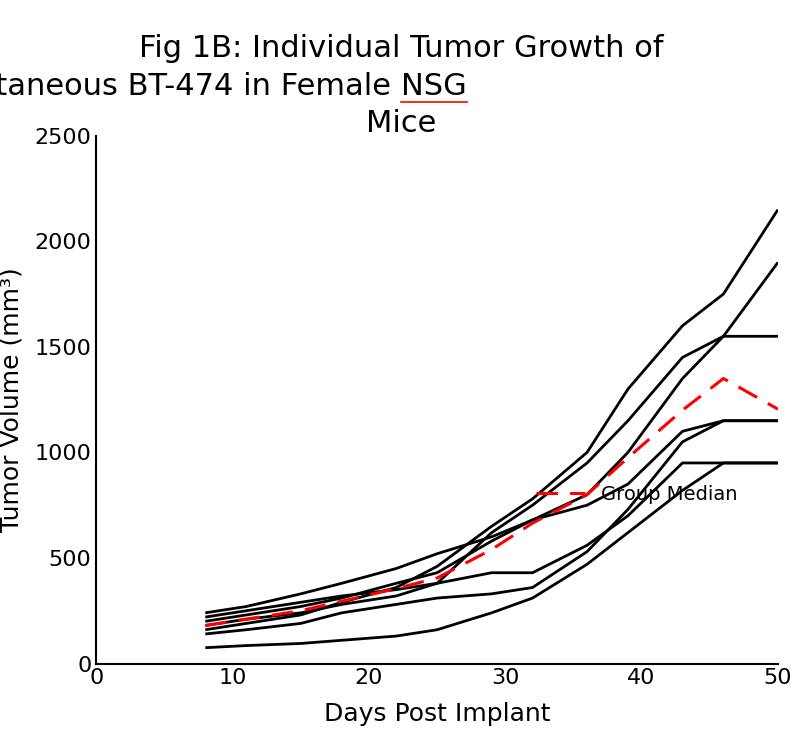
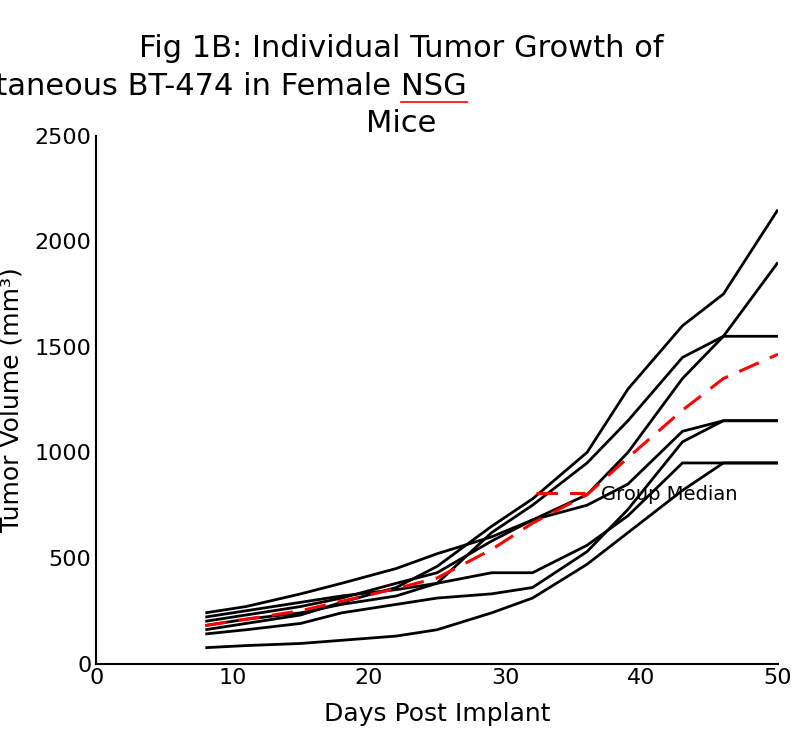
Group Median/50: 1205 -> 1465
